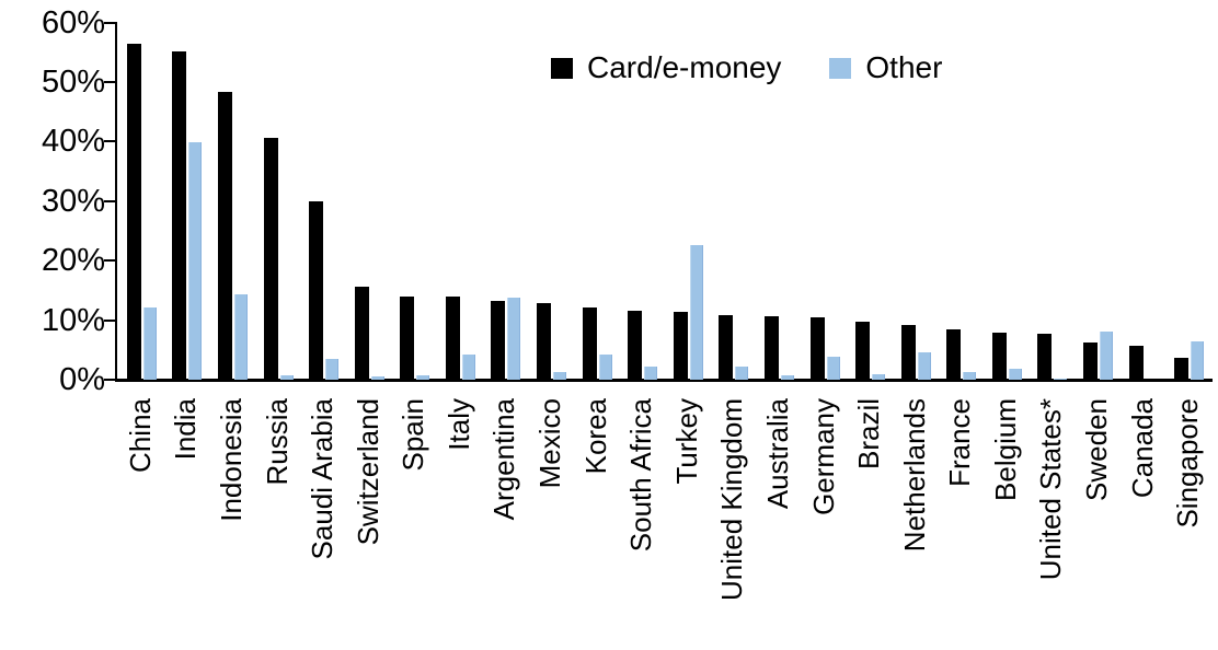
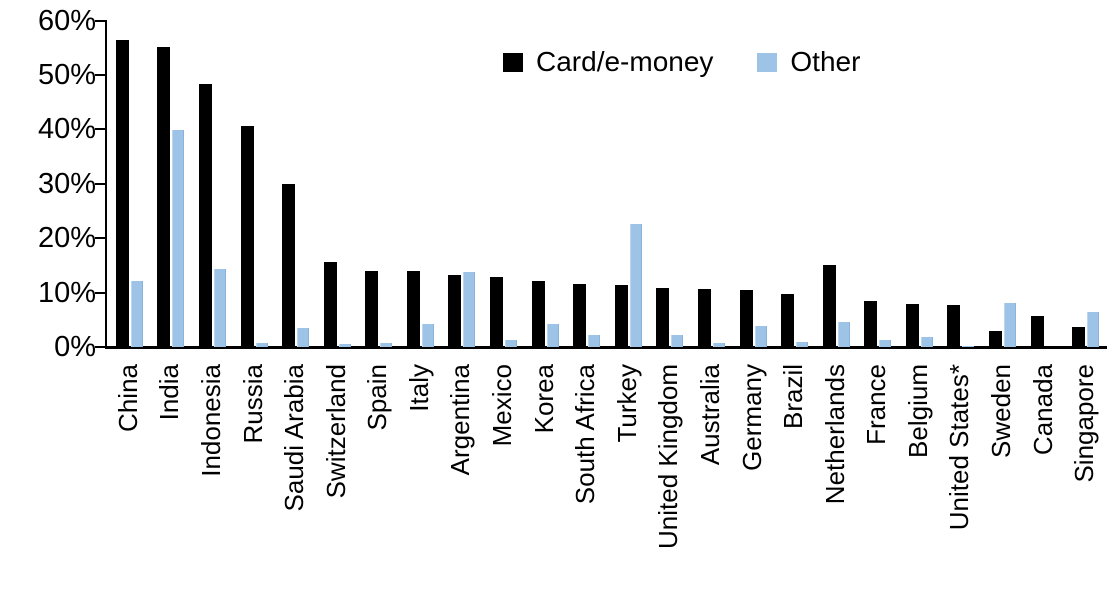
Card/e-money/Netherlands: 9% -> 15%
Card/e-money/Sweden: 6% -> 3%
